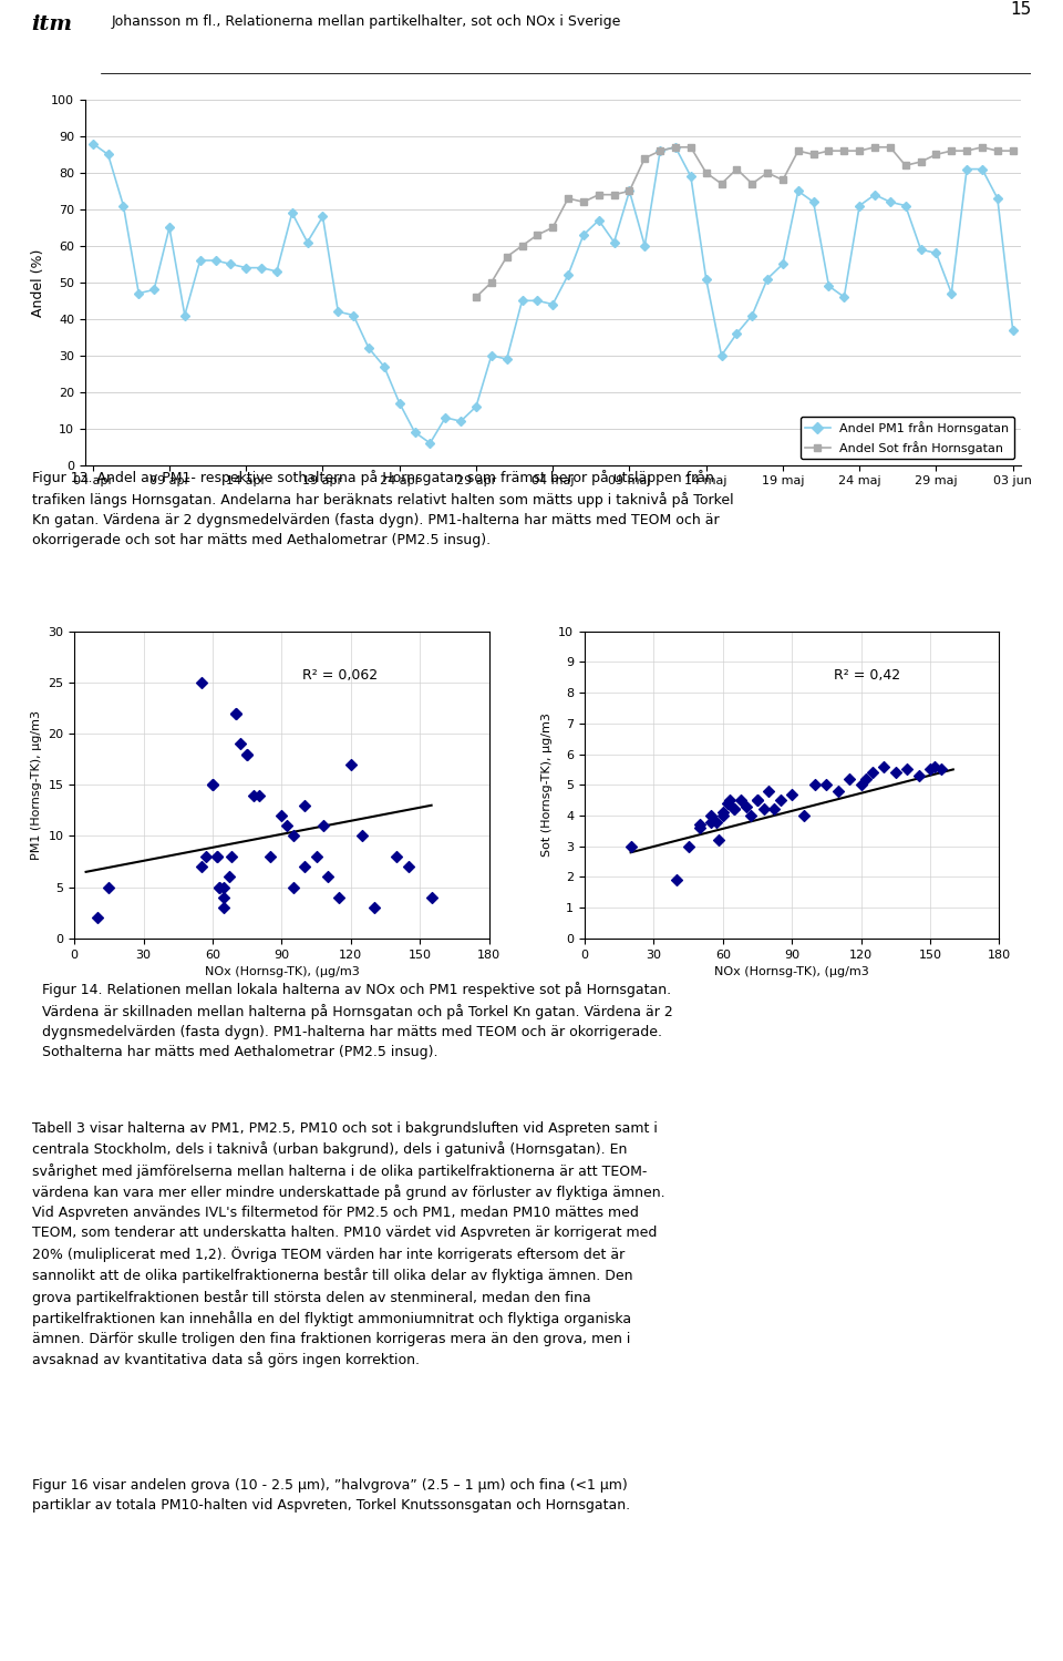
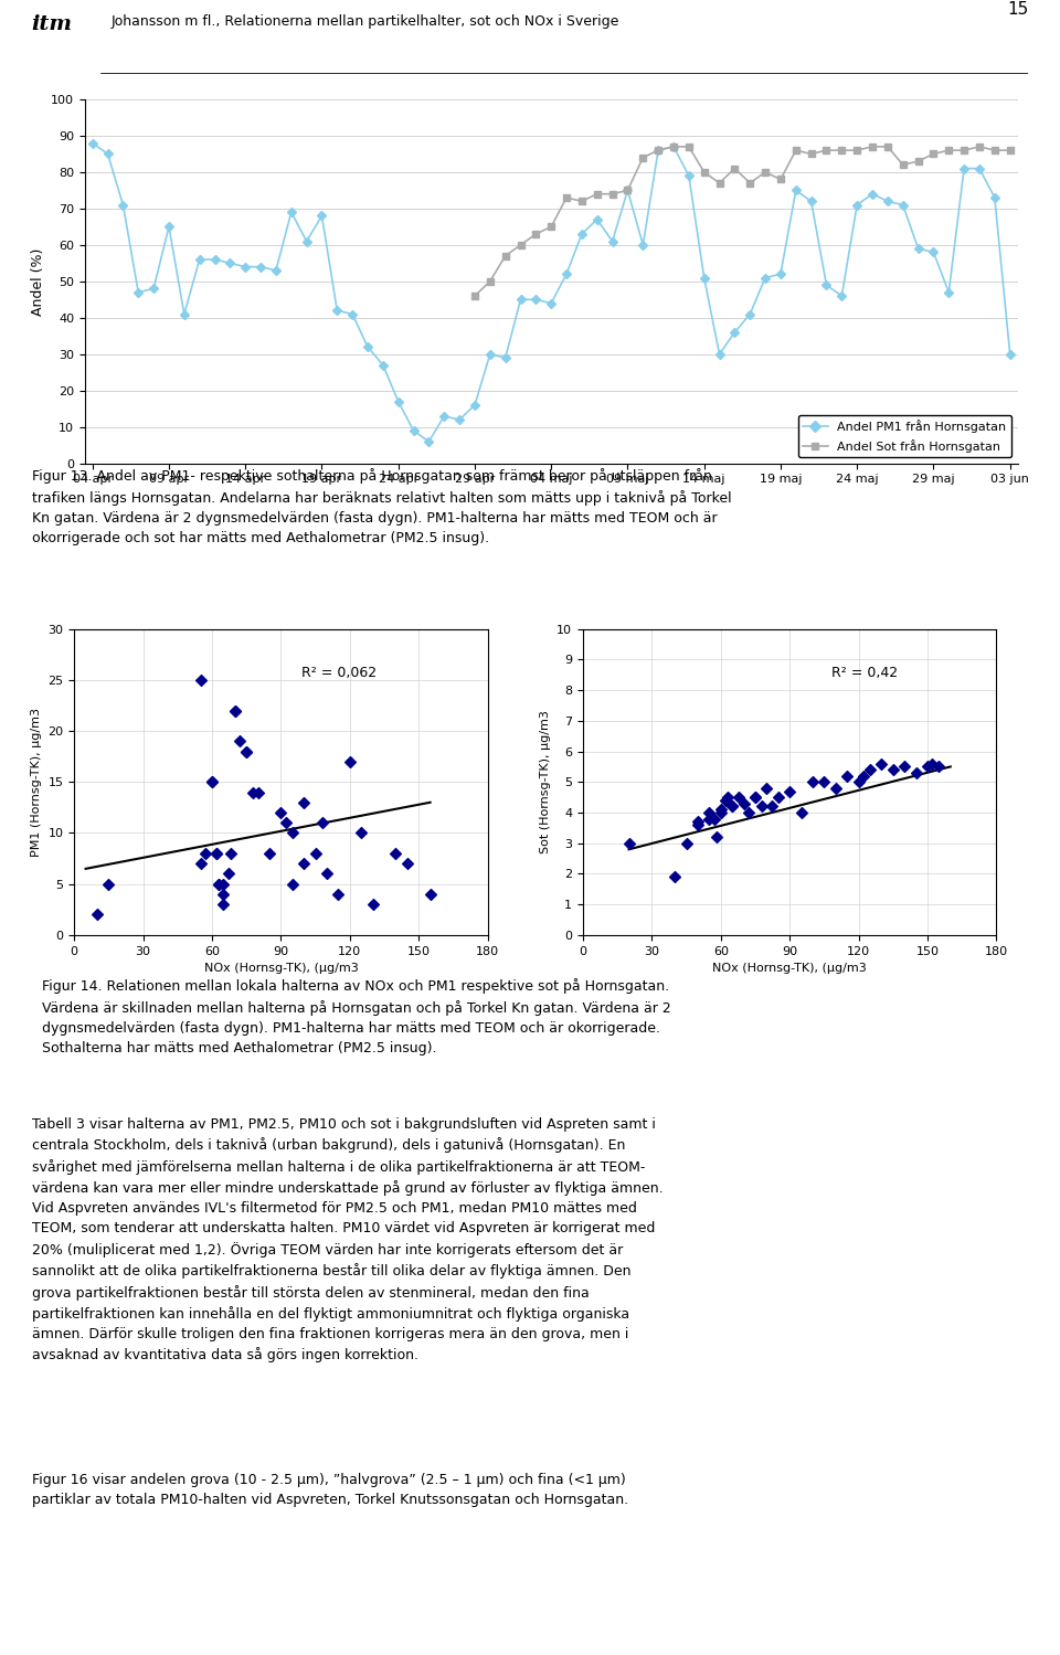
Andel PM1 från Hornsgatan/19 maj: 55 -> 52
Andel PM1 från Hornsgatan/03 jun: 37 -> 30
